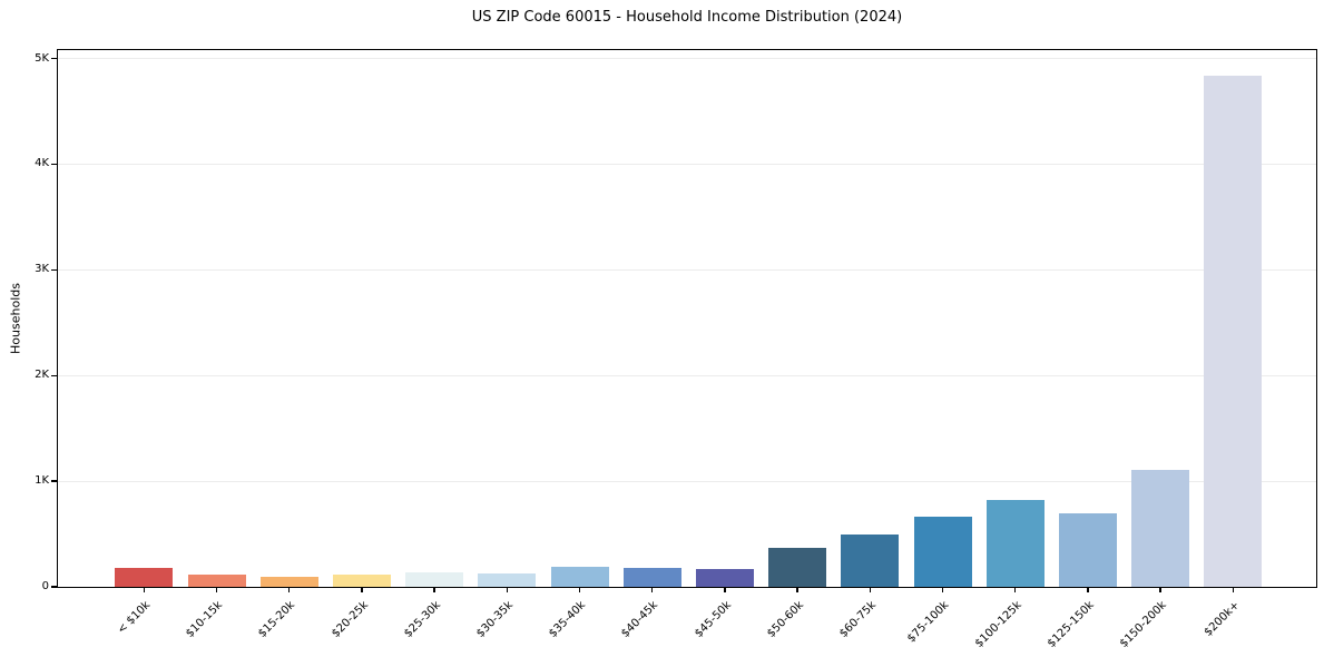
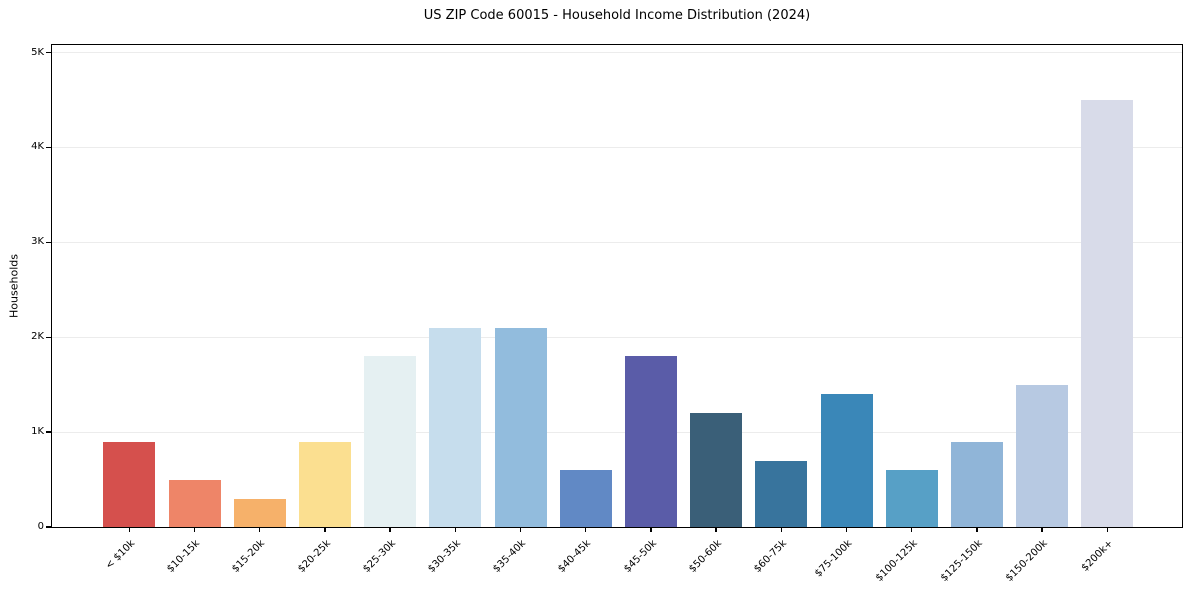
< $10k: 0.2K -> 0.9K
$10-15k: 0.1K -> 0.5K
$15-20k: 0.1K -> 0.3K
$20-25k: 0.1K -> 0.9K
$25-30k: 0.1K -> 1.8K
$30-35k: 0.1K -> 2.1K
$35-40k: 0.2K -> 2.1K
$40-45k: 0.2K -> 0.6K
$45-50k: 0.2K -> 1.8K
$50-60k: 0.4K -> 1.2K
$60-75k: 0.5K -> 0.7K
$75-100k: 0.7K -> 1.4K
$100-125k: 0.8K -> 0.6K
$125-150k: 0.7K -> 0.9K
$150-200k: 1.1K -> 1.5K
$200k+: 4.8K -> 4.5K
